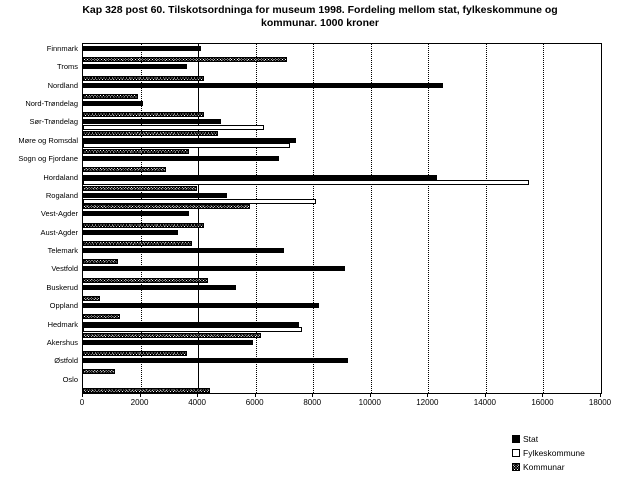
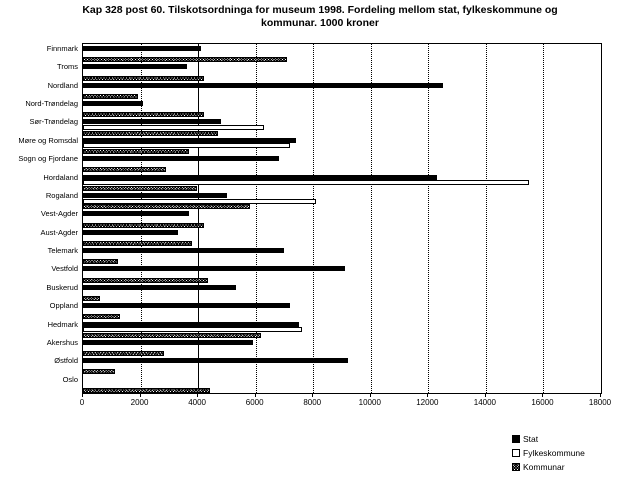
Stat/Oppland: 8200 -> 7200
Kommunar/Akershus: 3600 -> 2800
